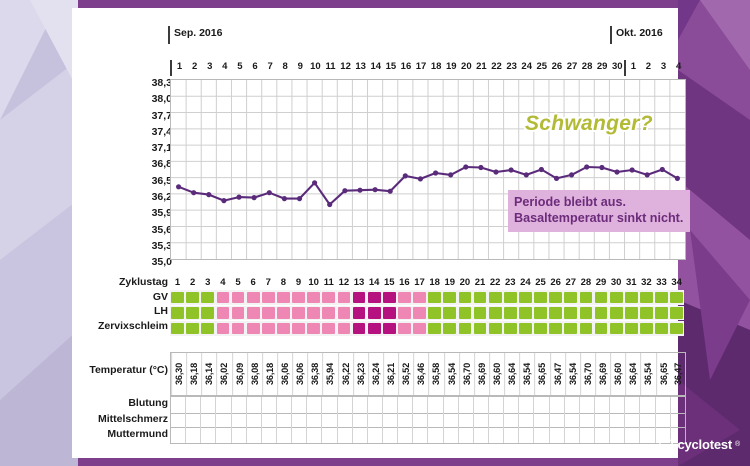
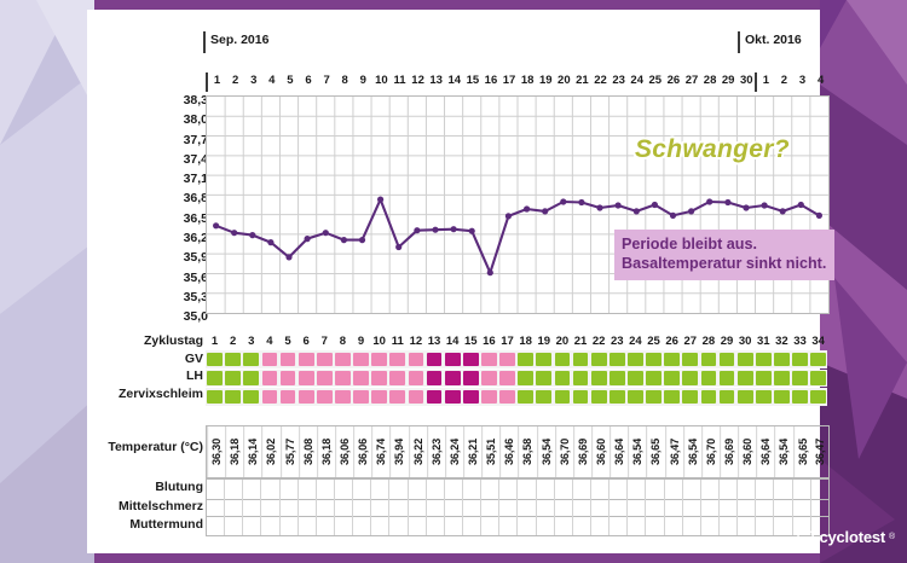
5: 36,09 -> 35,77
10: 36,38 -> 36,74
16: 36,52 -> 35,51
